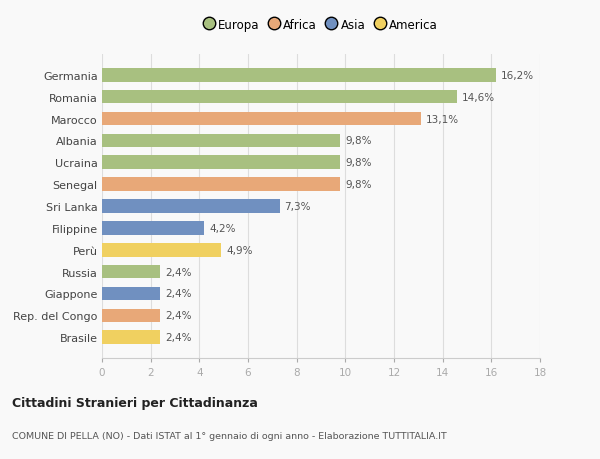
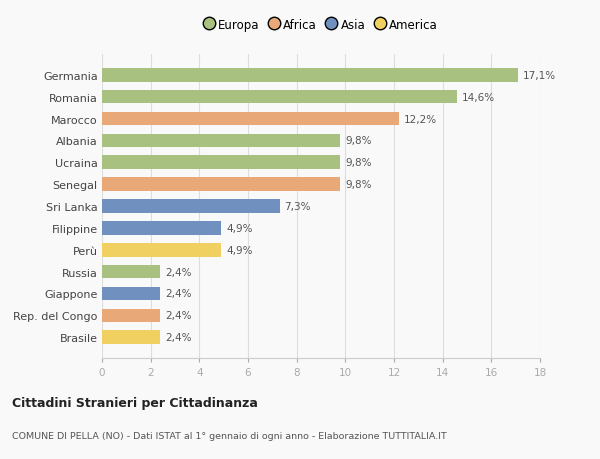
Germania: 16,2% -> 17,1%
Marocco: 13,1% -> 12,2%
Filippine: 4,2% -> 4,9%
